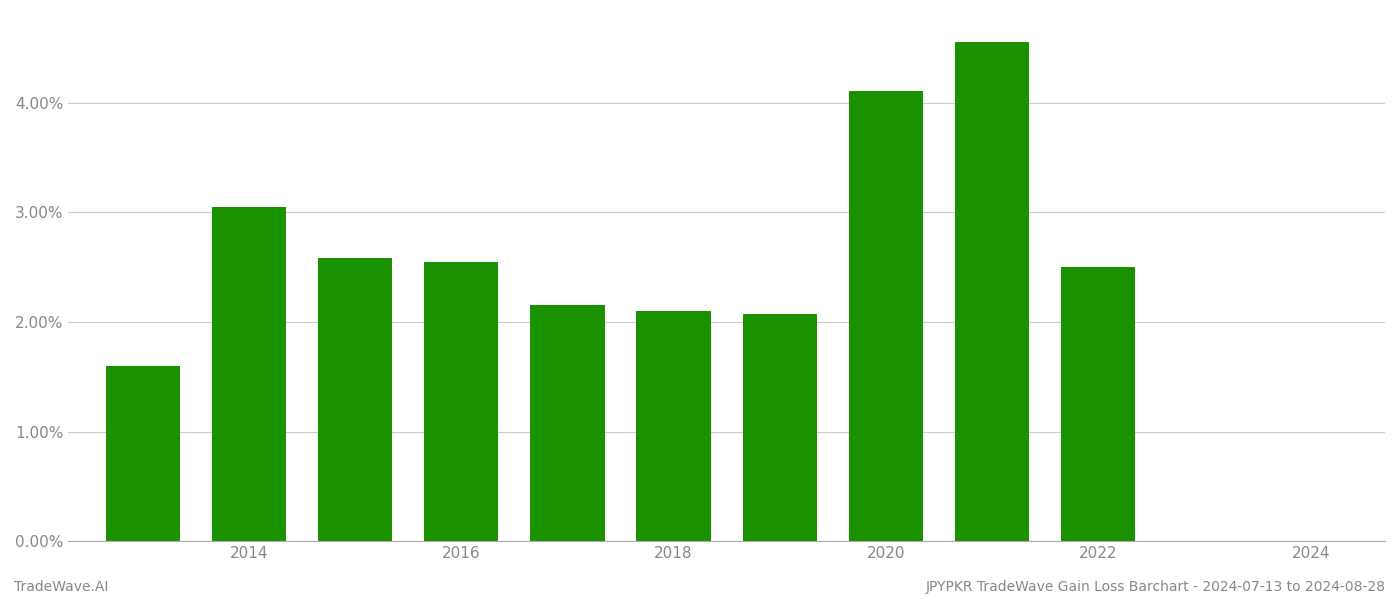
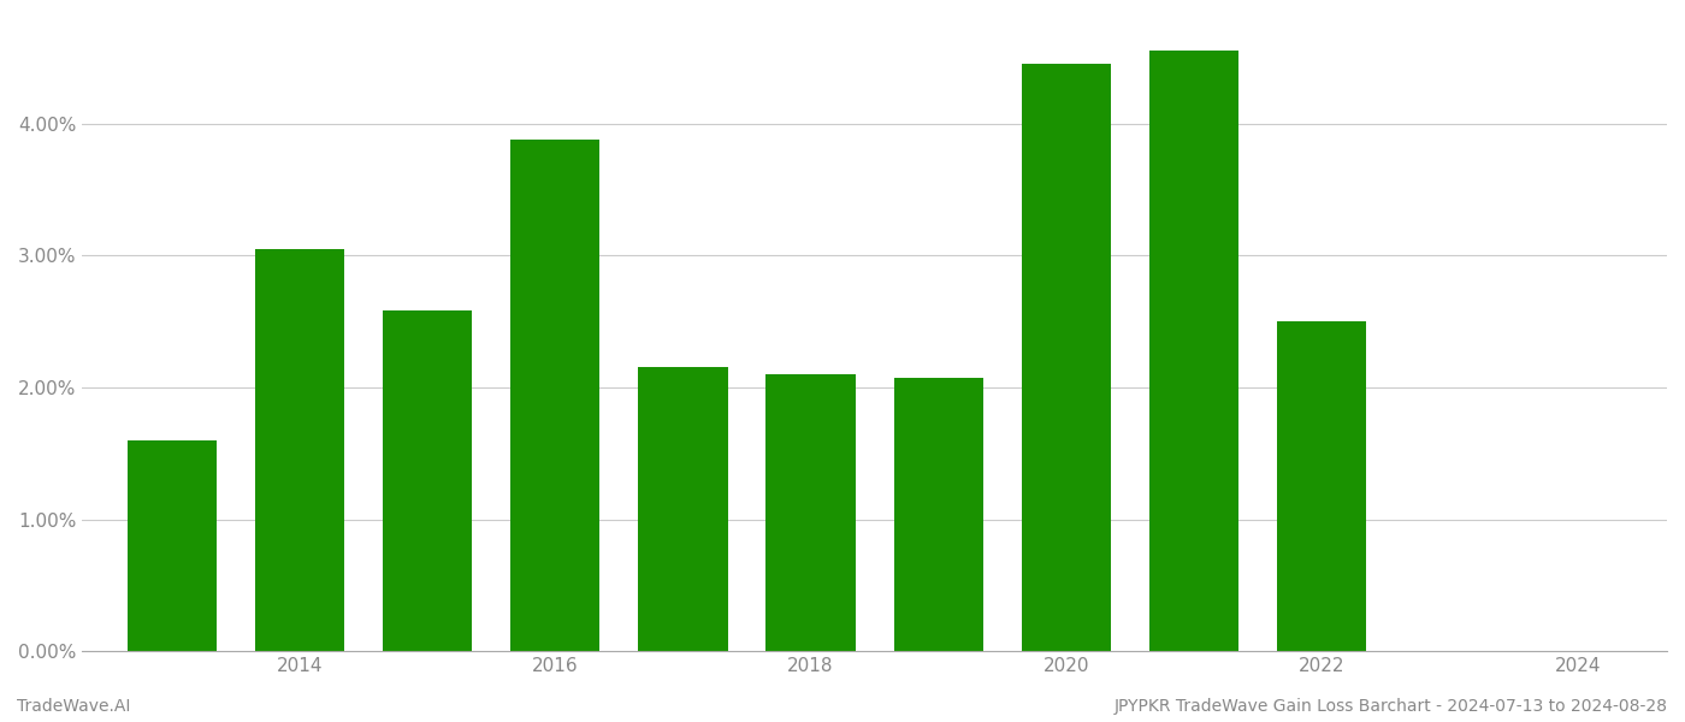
2016: 2.55% -> 3.88%
2020: 4.11% -> 4.45%
